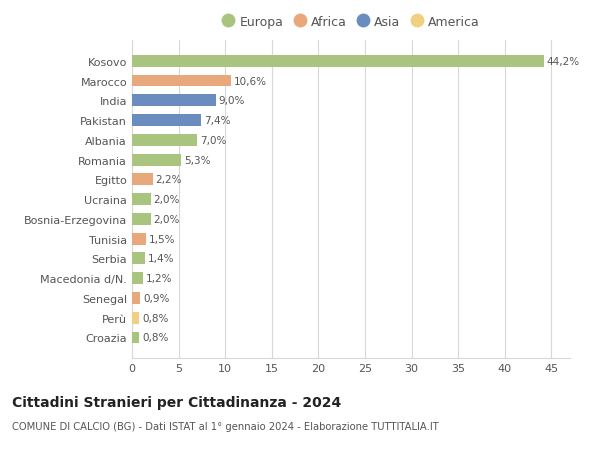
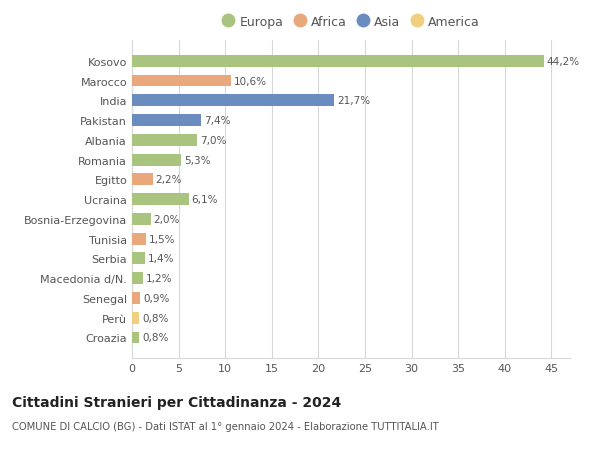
India: 9,0% -> 21,7%
Ucraina: 2,0% -> 6,1%
